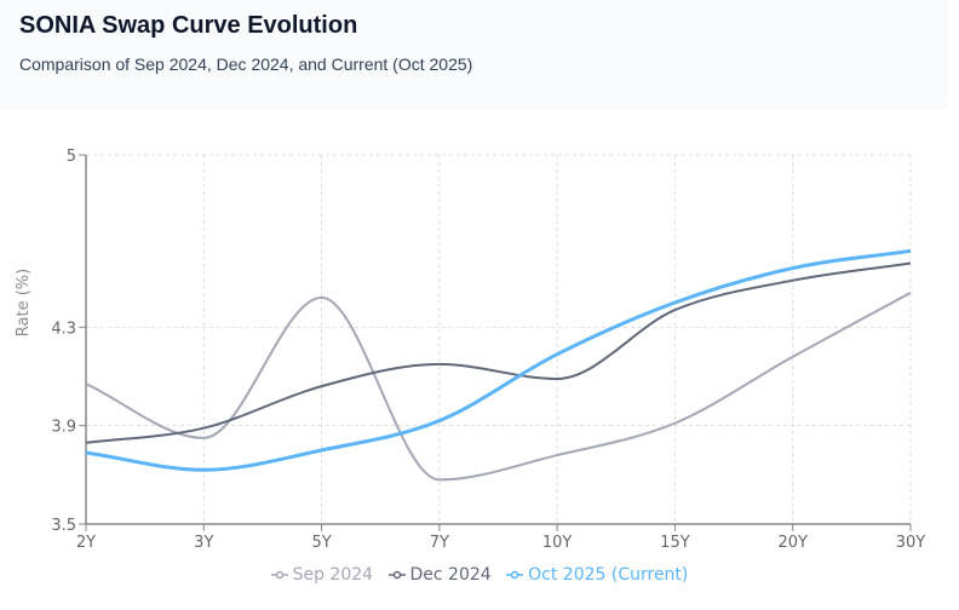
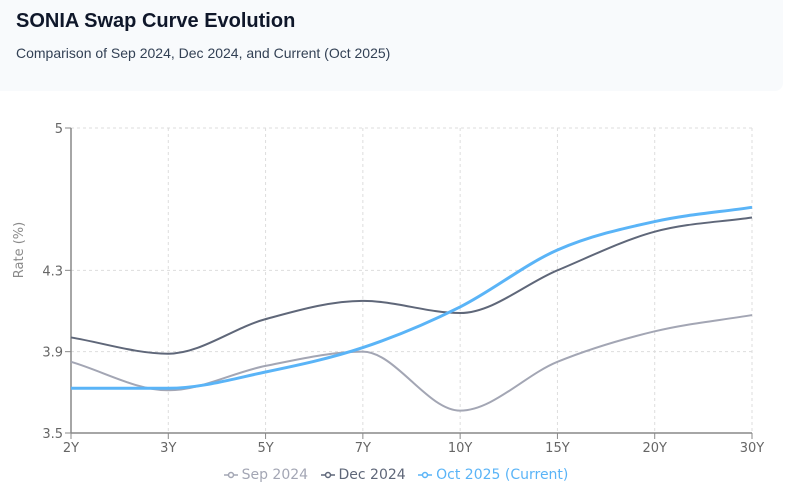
Sep 2024/2Y: 4.07 -> 3.85
Dec 2024/2Y: 3.83 -> 3.97
Oct 2025 (Current)/2Y: 3.79 -> 3.72
Sep 2024/3Y: 3.85 -> 3.71
Sep 2024/5Y: 4.42 -> 3.83
Sep 2024/7Y: 3.68 -> 3.90
Sep 2024/10Y: 3.78 -> 3.61
Oct 2025 (Current)/10Y: 4.19 -> 4.12
Sep 2024/15Y: 3.91 -> 3.85
Dec 2024/15Y: 4.37 -> 4.30
Sep 2024/20Y: 4.18 -> 4.00
Sep 2024/30Y: 4.44 -> 4.08
